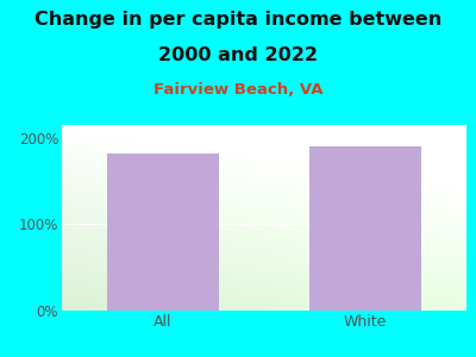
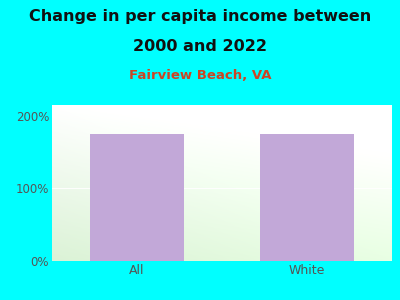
All: 182% -> 175%
White: 190% -> 175%
